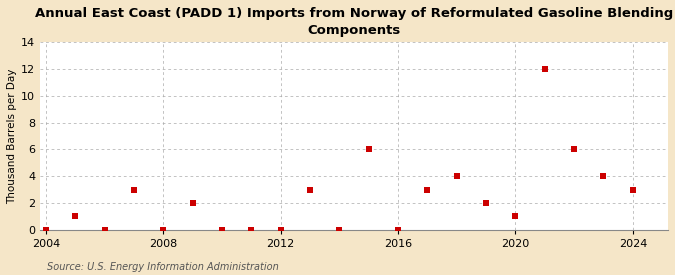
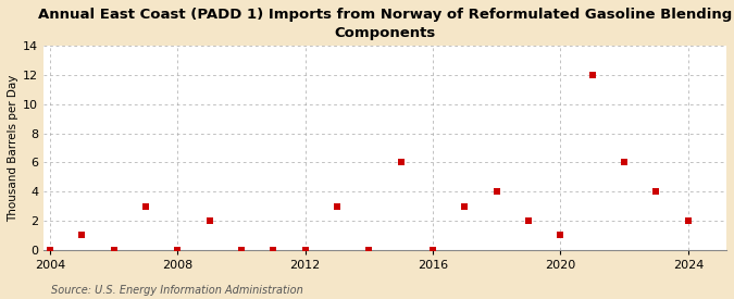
2024: 3 -> 2
